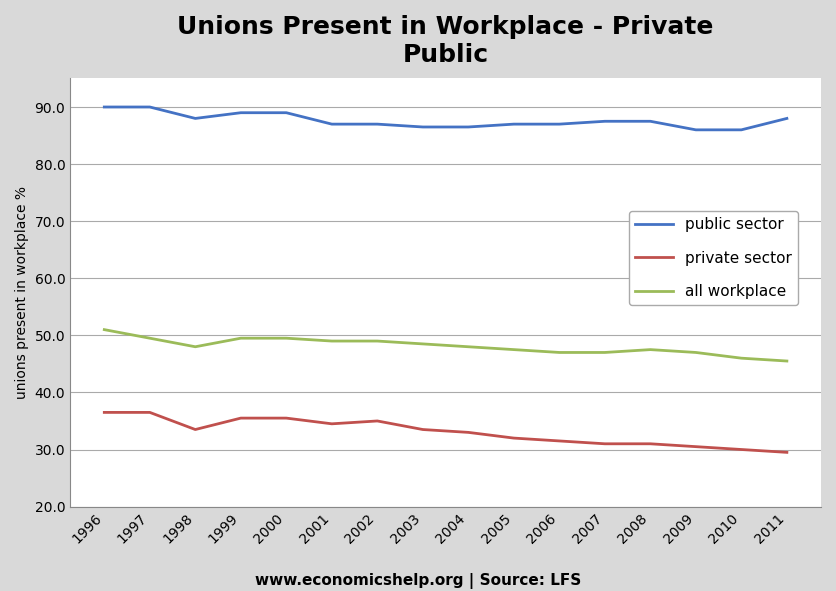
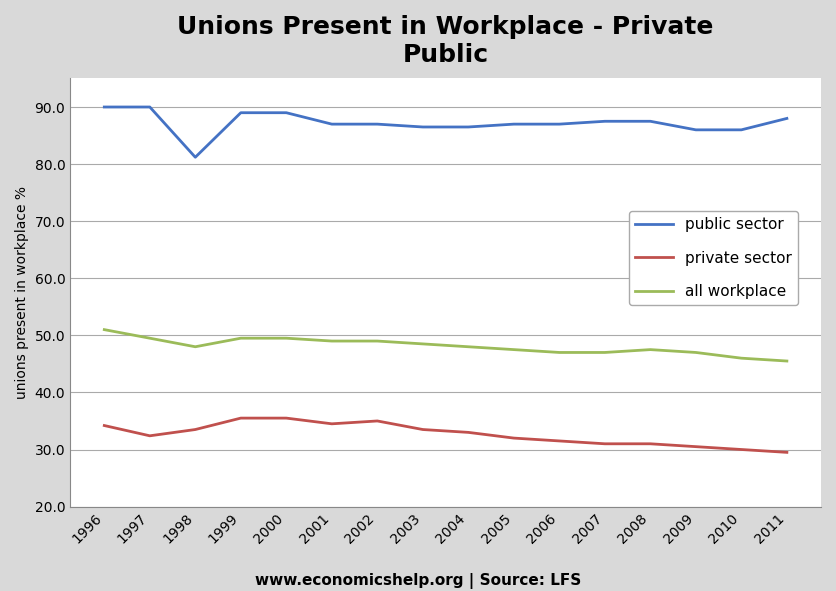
private sector/1996: 36.5 -> 34.2
private sector/1997: 36.5 -> 32.4
public sector/1998: 88.0 -> 81.2
